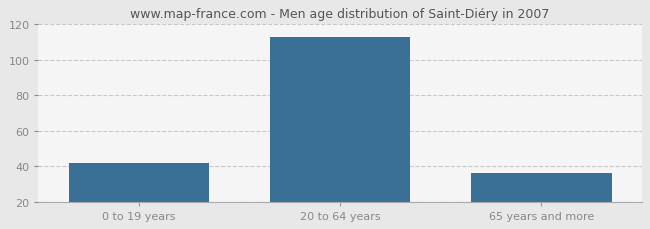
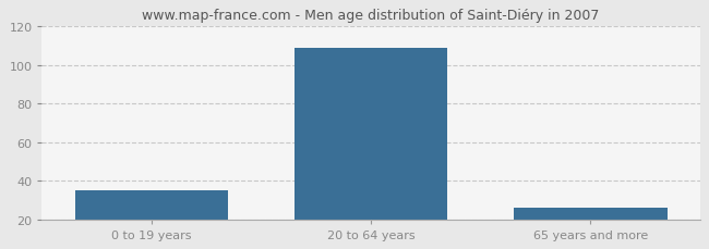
0 to 19 years: 42 -> 35
20 to 64 years: 113 -> 109
65 years and more: 36 -> 26
